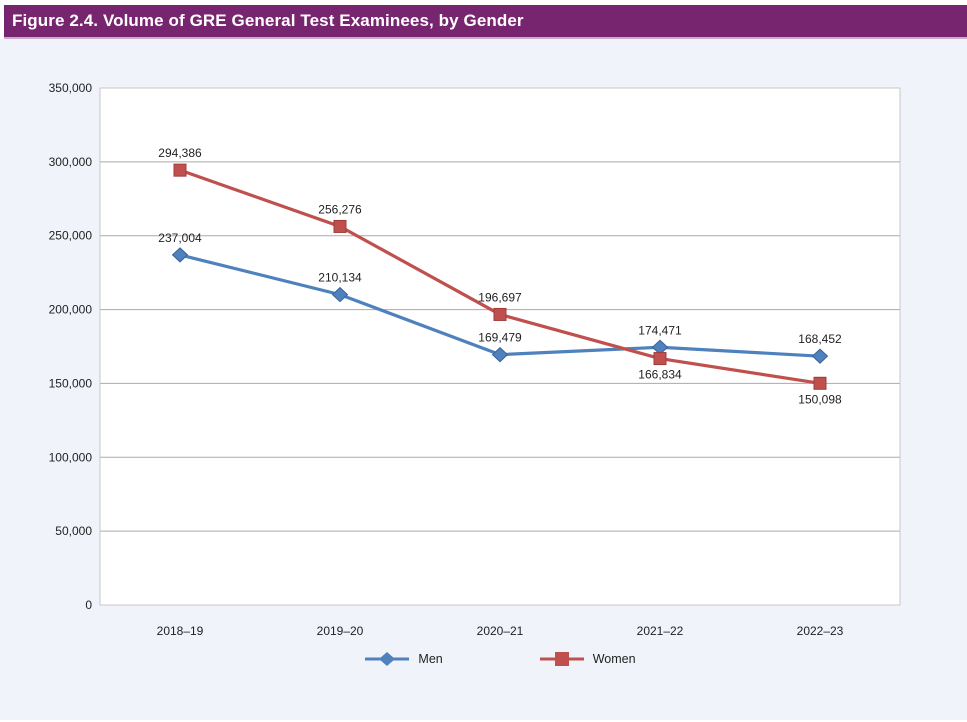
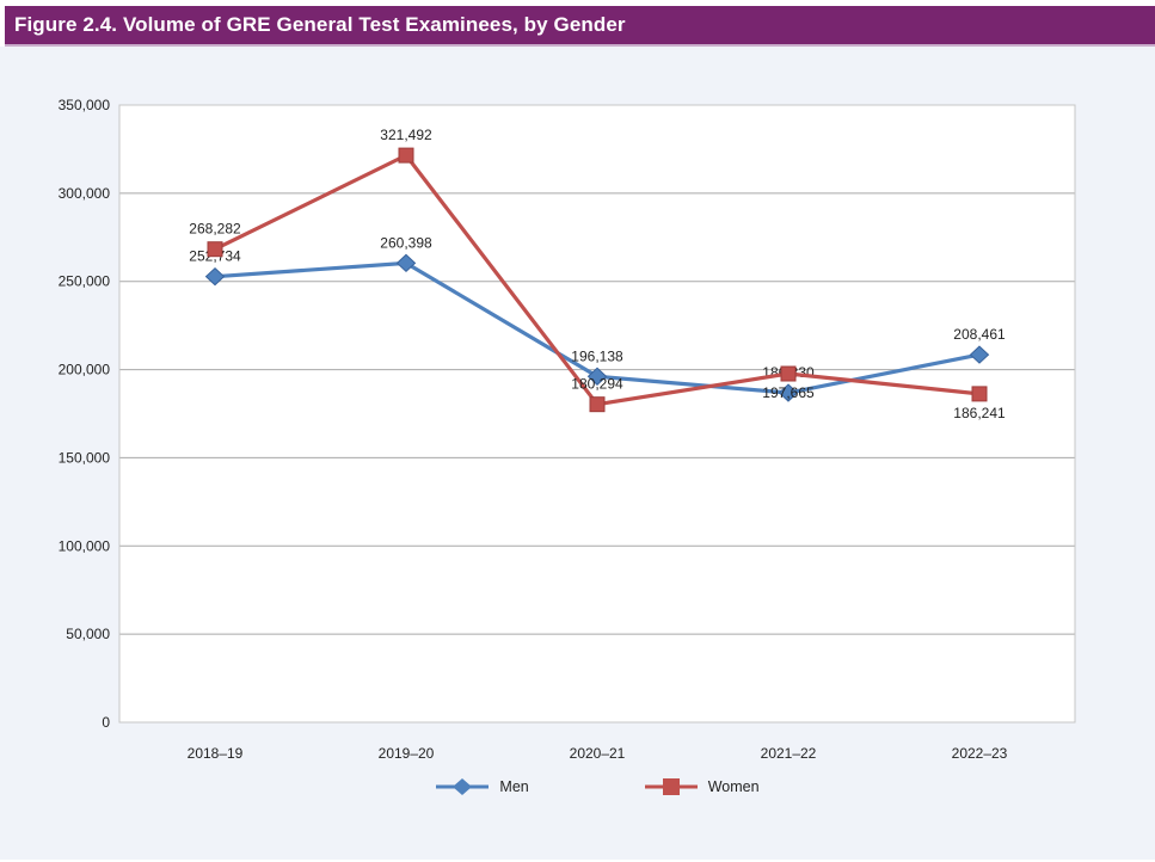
Men/2018–19: 237,004 -> 252,734
Women/2018–19: 294,386 -> 268,282
Men/2019–20: 210,134 -> 260,398
Women/2019–20: 256,276 -> 321,492
Men/2020–21: 169,479 -> 196,138
Women/2020–21: 196,697 -> 180,294
Men/2021–22: 174,471 -> 186,830
Women/2021–22: 166,834 -> 197,665
Men/2022–23: 168,452 -> 208,461
Women/2022–23: 150,098 -> 186,241
